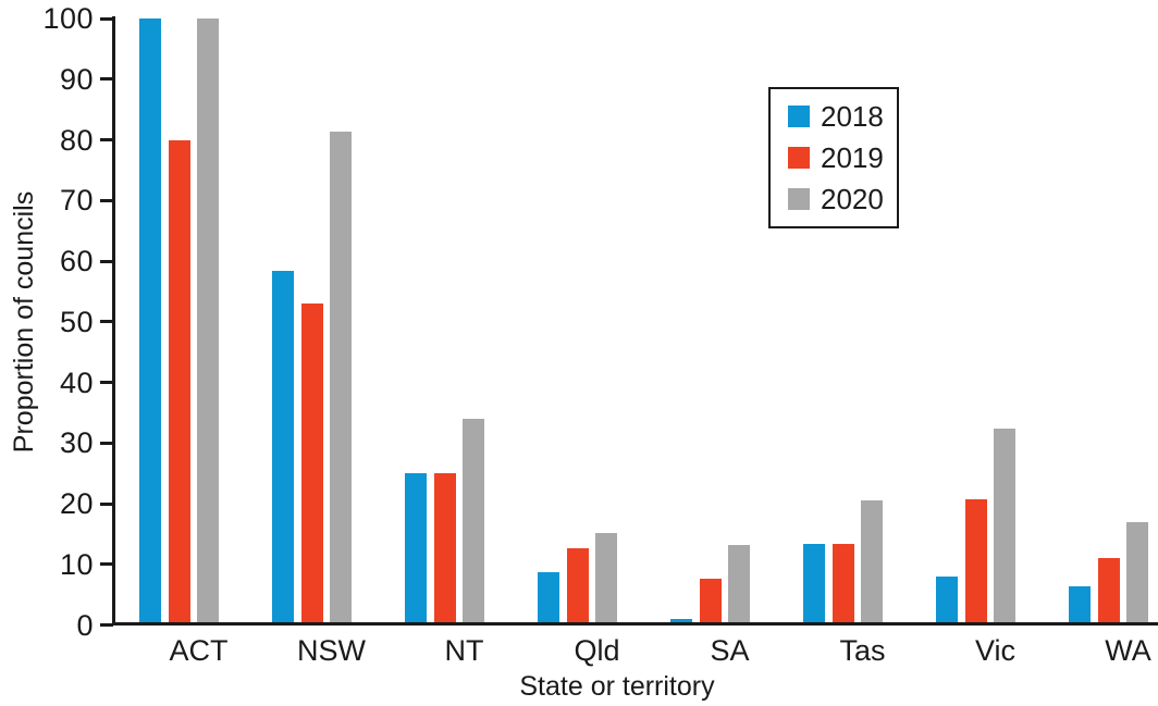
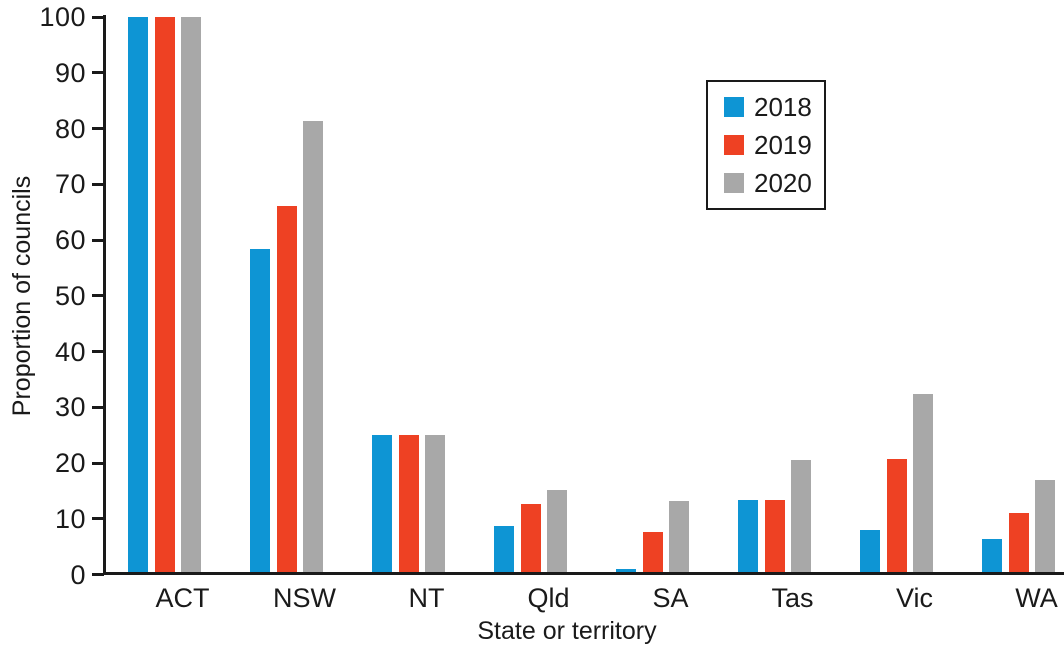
2019/ACT: 80 -> 100
2019/NSW: 53 -> 66
2020/NT: 34 -> 25
